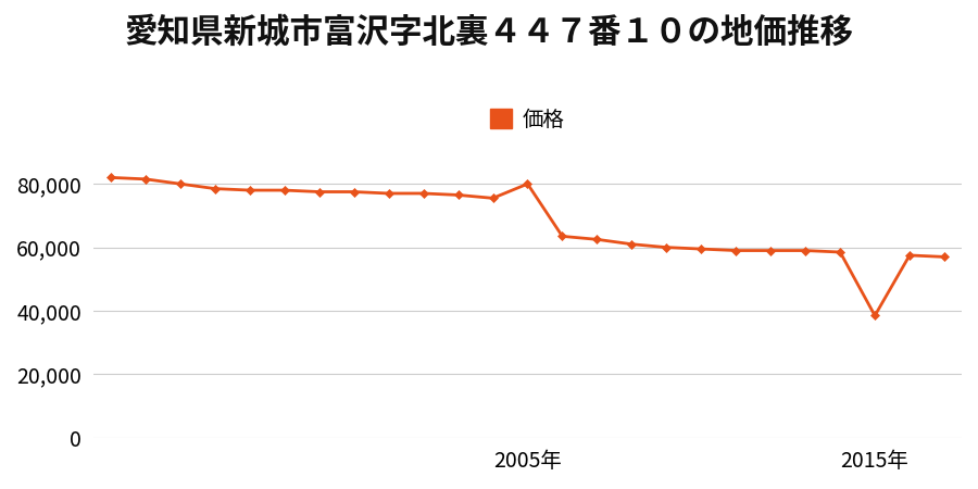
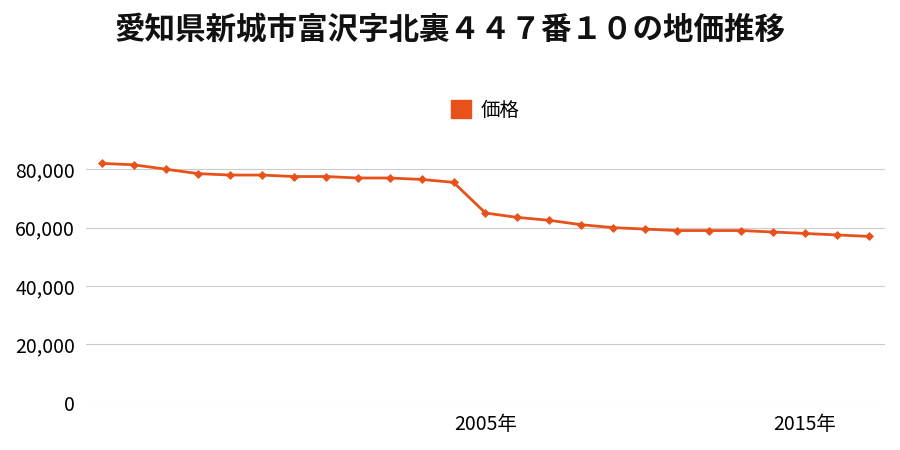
2005年: 80,000 -> 65,000
2015年: 38,500 -> 58,000
